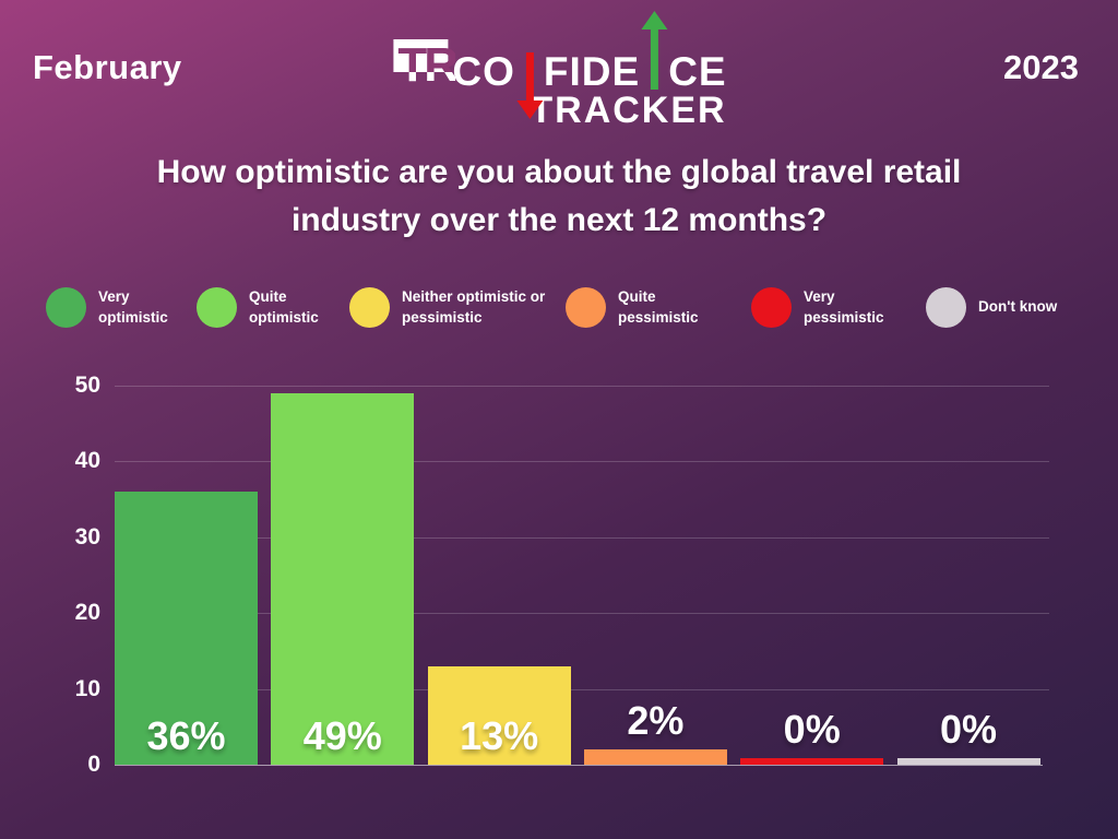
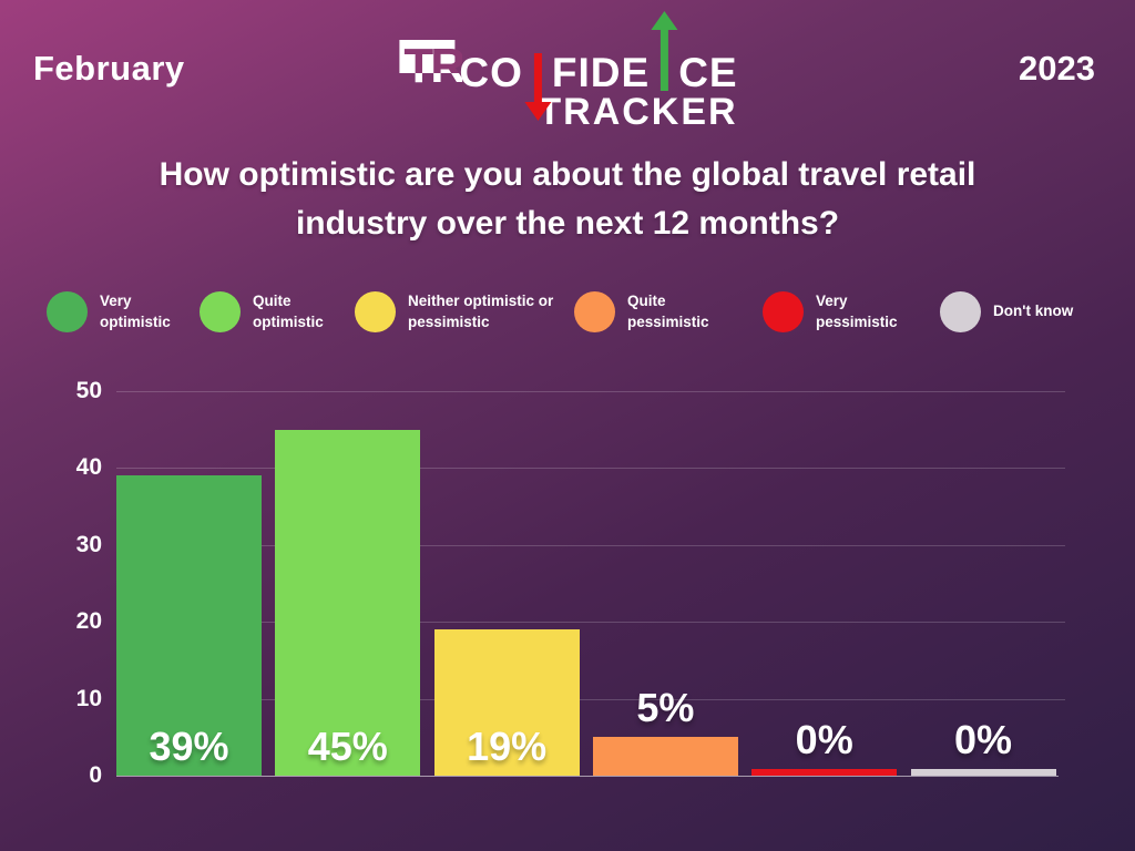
Very optimistic: 36% -> 39%
Quite optimistic: 49% -> 45%
Neither optimistic or pessimistic: 13% -> 19%
Quite pessimistic: 2% -> 5%
